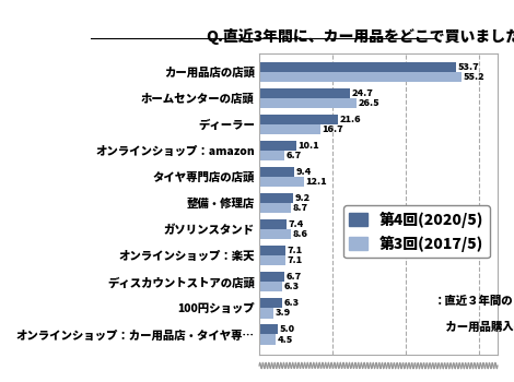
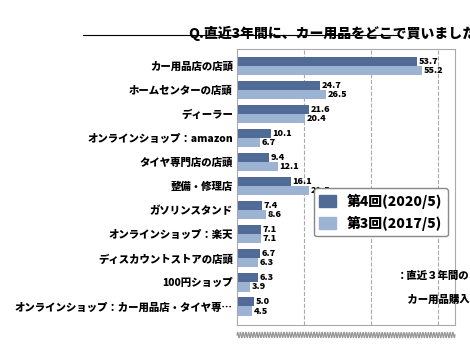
第3回(2017/5)/ディーラー: 16.7 -> 20.4
第4回(2020/5)/整備・修理店: 9.2 -> 16.1
第3回(2017/5)/整備・修理店: 8.7 -> 21.5
